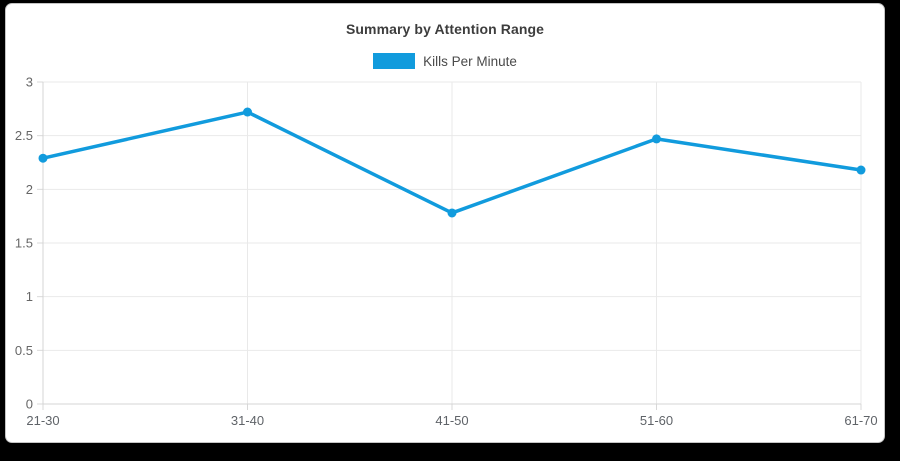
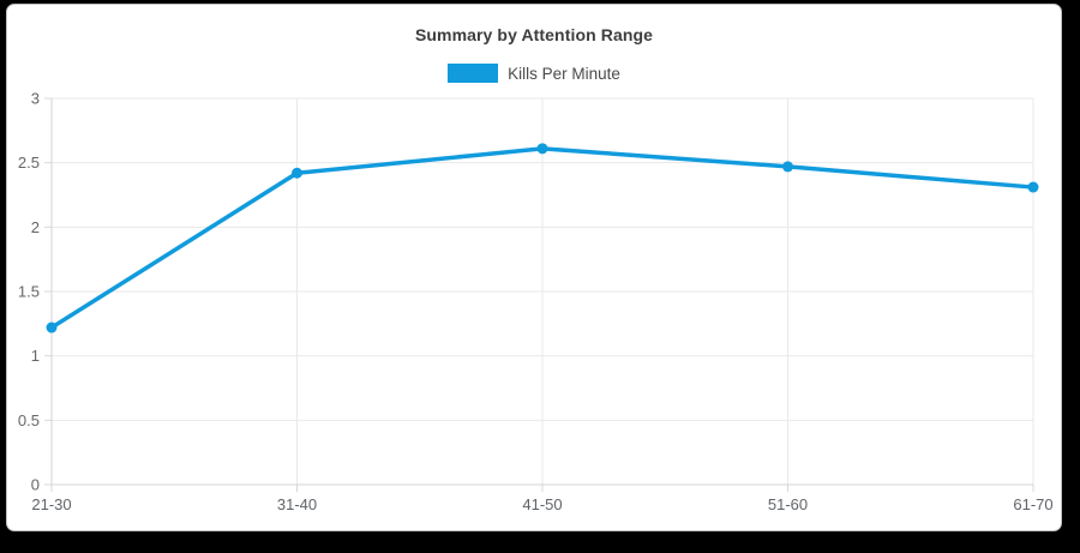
21-30: 2.29 -> 1.22
31-40: 2.72 -> 2.42
41-50: 1.78 -> 2.61
61-70: 2.18 -> 2.31
